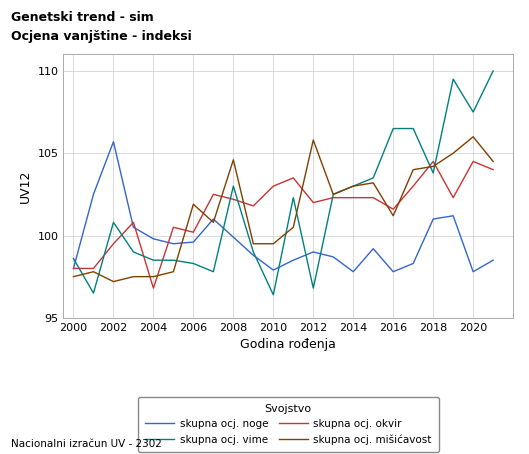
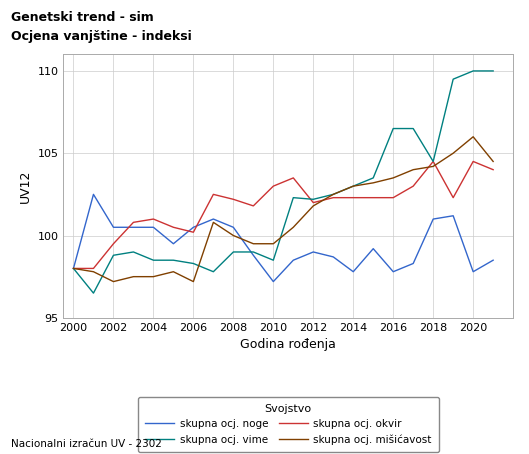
skupna ocj. vime/2000: 98.6 -> 98.0
skupna ocj. mišićavost/2000: 97.5 -> 98.0
skupna ocj. noge/2002: 105.7 -> 100.5
skupna ocj. vime/2002: 100.8 -> 98.8
skupna ocj. noge/2004: 99.8 -> 100.5
skupna ocj. okvir/2004: 96.8 -> 101.0
skupna ocj. noge/2006: 99.6 -> 100.5
skupna ocj. mišićavost/2006: 101.9 -> 97.2
skupna ocj. noge/2008: 99.9 -> 100.5
skupna ocj. vime/2008: 103.0 -> 99.0
skupna ocj. mišićavost/2008: 104.6 -> 100.0
skupna ocj. noge/2010: 97.9 -> 97.2
skupna ocj. vime/2010: 96.4 -> 98.5
skupna ocj. vime/2012: 96.8 -> 102.2
skupna ocj. mišićavost/2012: 105.8 -> 101.8
skupna ocj. okvir/2016: 101.6 -> 102.3
skupna ocj. mišićavost/2016: 101.2 -> 103.5
skupna ocj. vime/2018: 103.8 -> 104.5
skupna ocj. vime/2020: 107.5 -> 110.0
